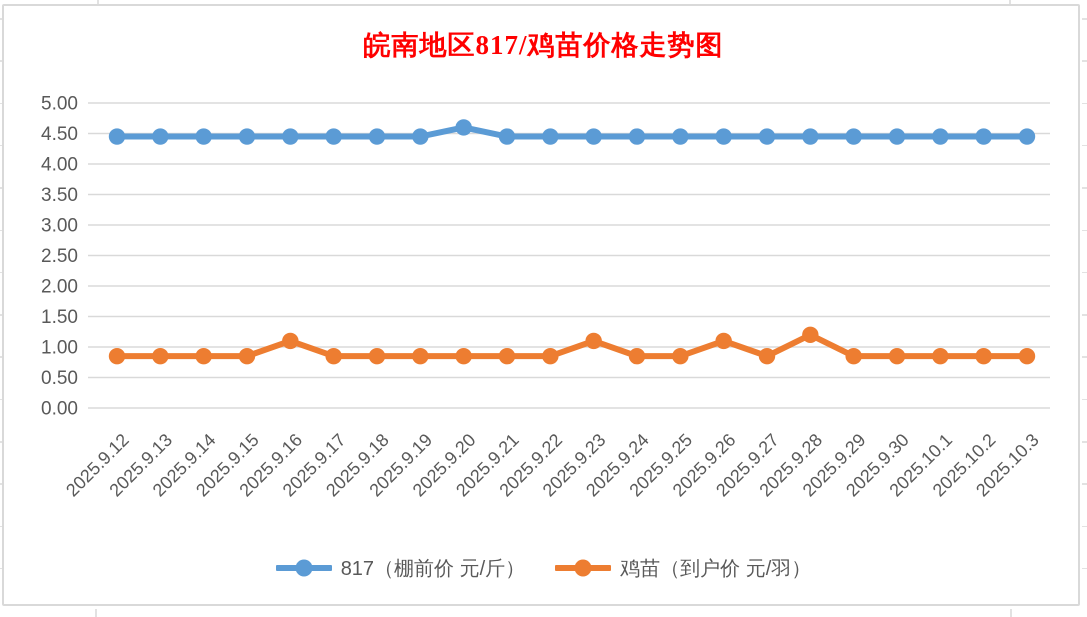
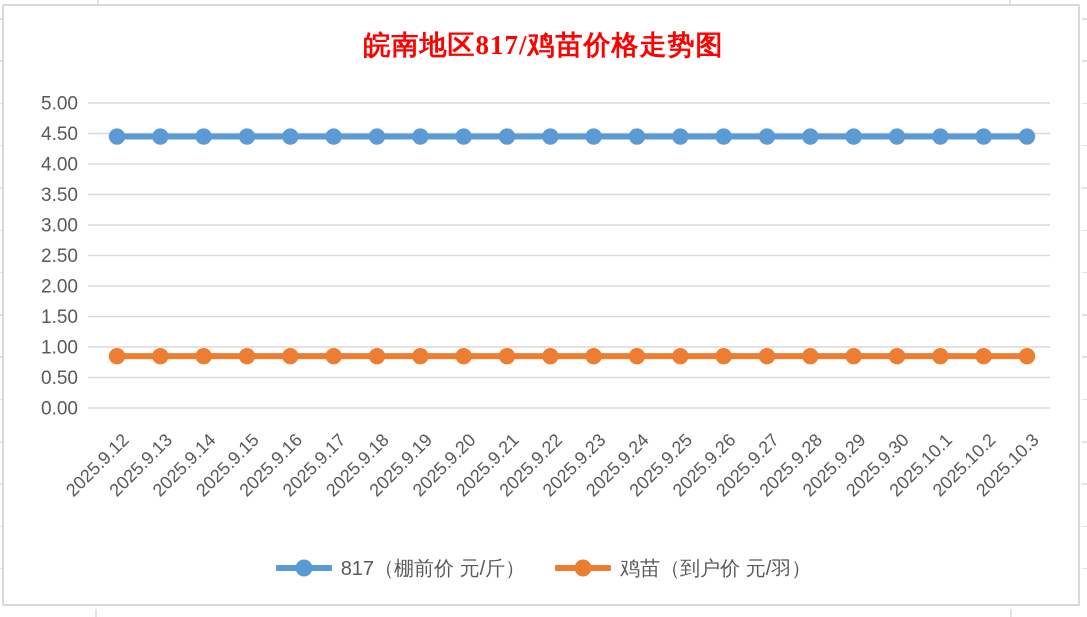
鸡苗（到户价 元/羽）/2025.9.16: 1.1 -> 0.8
817（棚前价 元/斤）/2025.9.20: 4.6 -> 4.5
鸡苗（到户价 元/羽）/2025.9.23: 1.1 -> 0.8
鸡苗（到户价 元/羽）/2025.9.26: 1.1 -> 0.8
鸡苗（到户价 元/羽）/2025.9.28: 1.2 -> 0.8
